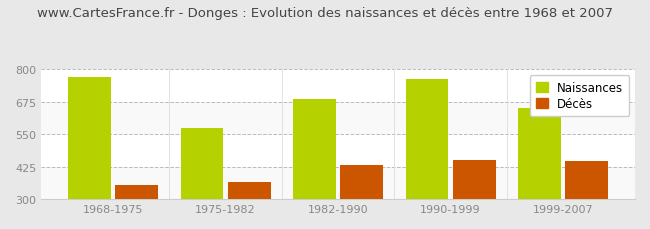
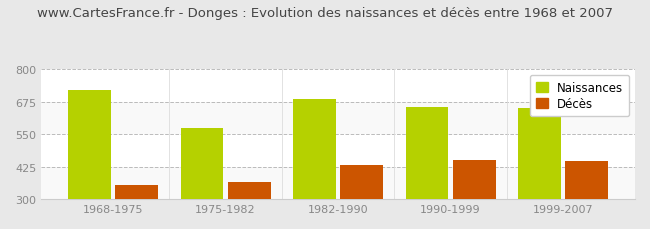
Naissances/1968-1975: 770 -> 718
Naissances/1990-1999: 760 -> 655
